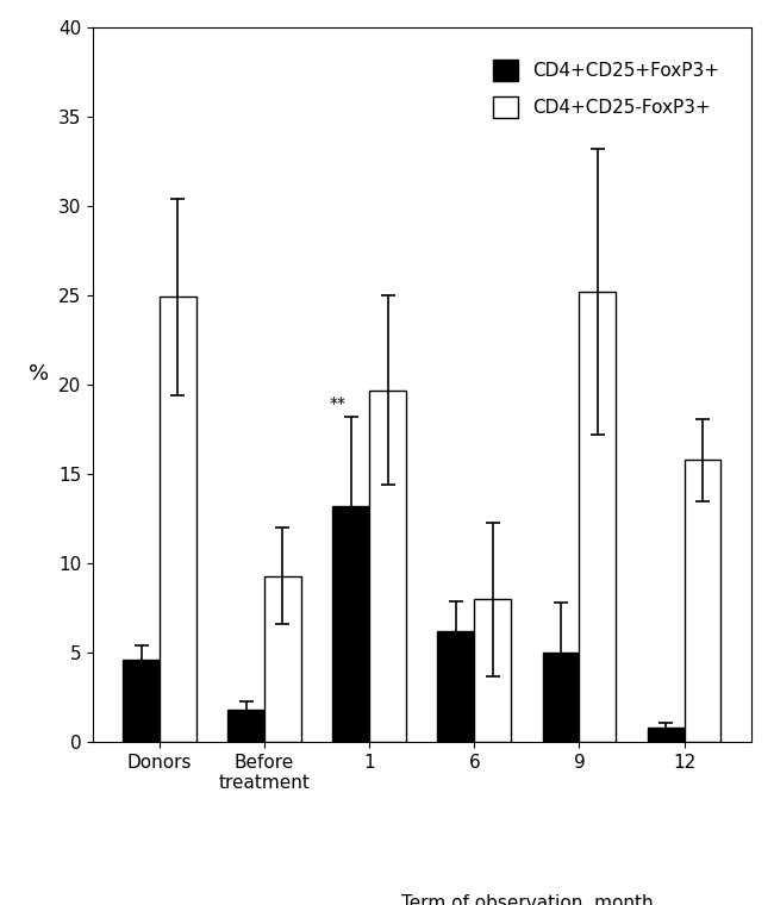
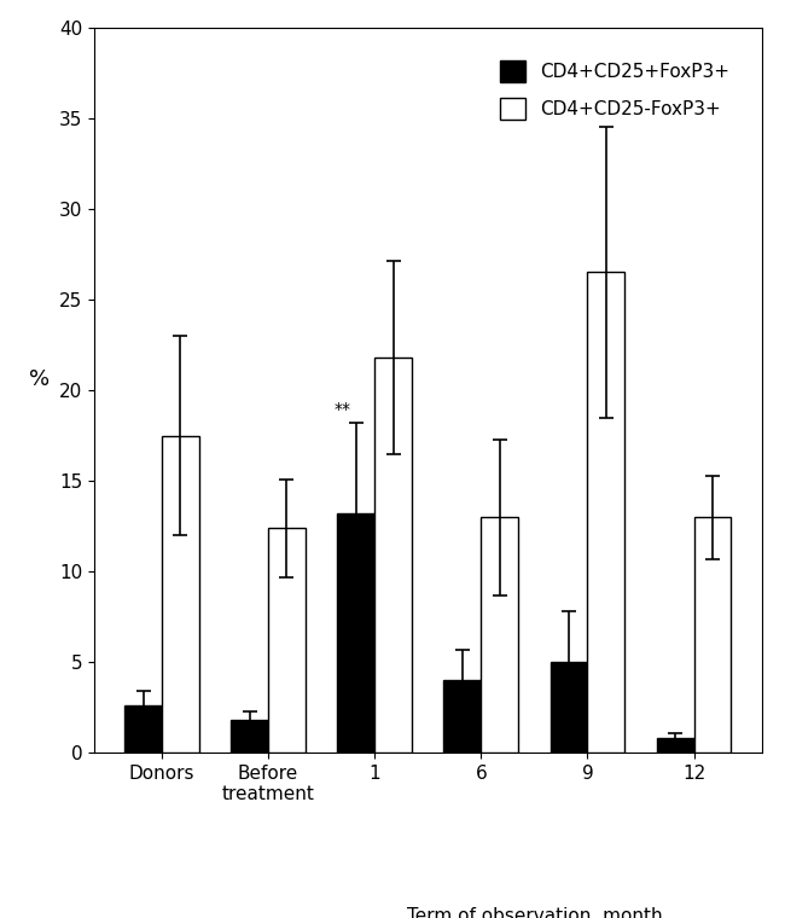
CD4+CD25+FoxP3+/Donors: 4.6 -> 2.6
CD4+CD25-FoxP3+/Donors: 24.9 -> 17.5
CD4+CD25-FoxP3+/Before treatment: 9.3 -> 12.4
CD4+CD25-FoxP3+/1: 19.7 -> 21.8
CD4+CD25+FoxP3+/6: 6.2 -> 4.0
CD4+CD25-FoxP3+/6: 8.0 -> 13.0
CD4+CD25-FoxP3+/9: 25.2 -> 26.5
CD4+CD25-FoxP3+/12: 15.8 -> 13.0
